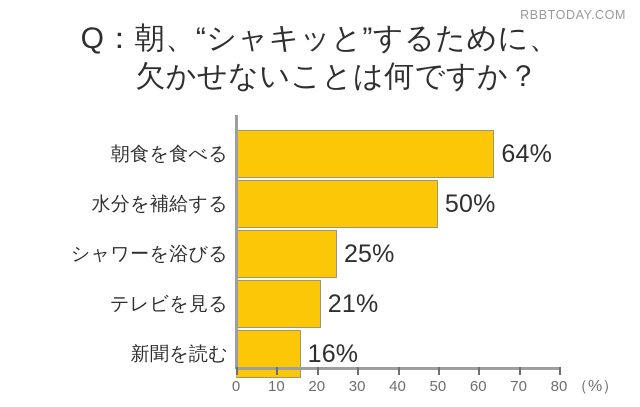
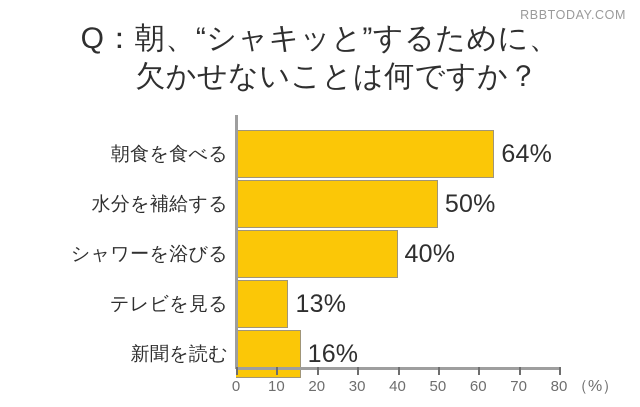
シャワーを浴びる: 25% -> 40%
テレビを見る: 21% -> 13%
